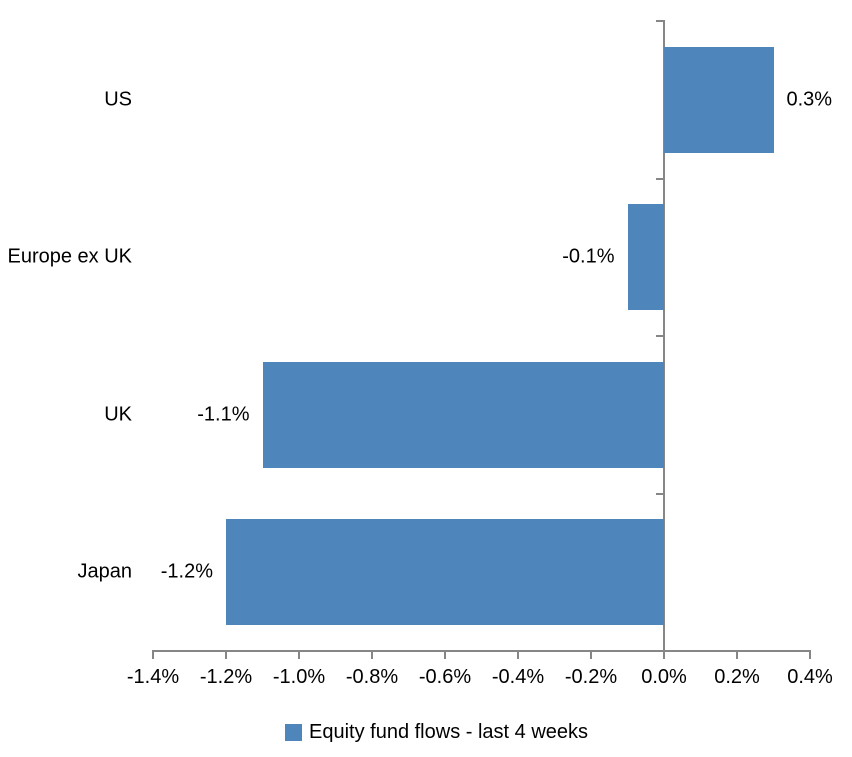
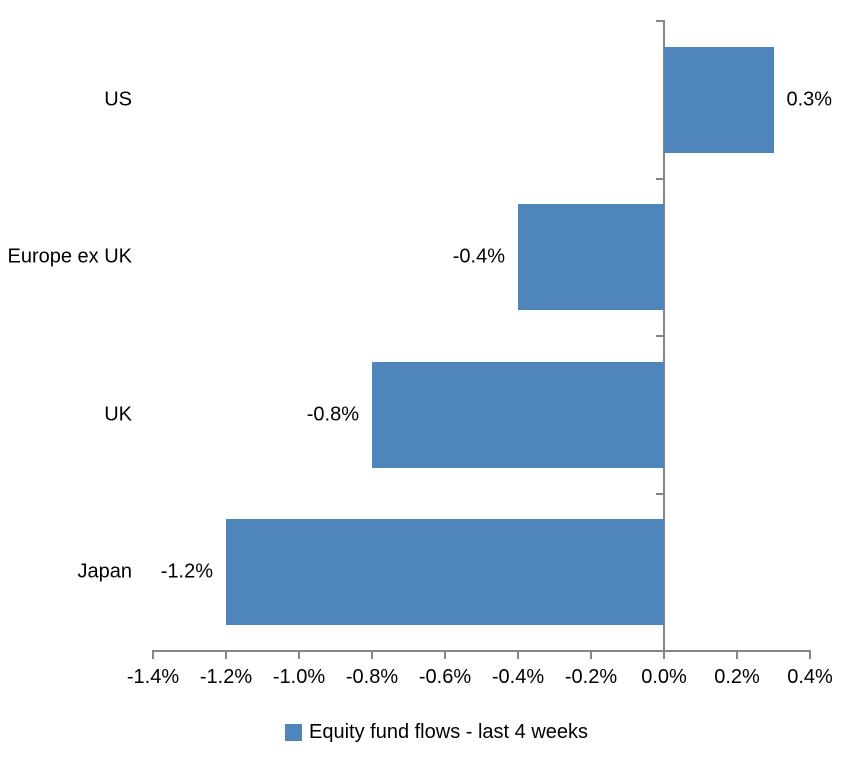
Europe ex UK: -0.1% -> -0.4%
UK: -1.1% -> -0.8%
